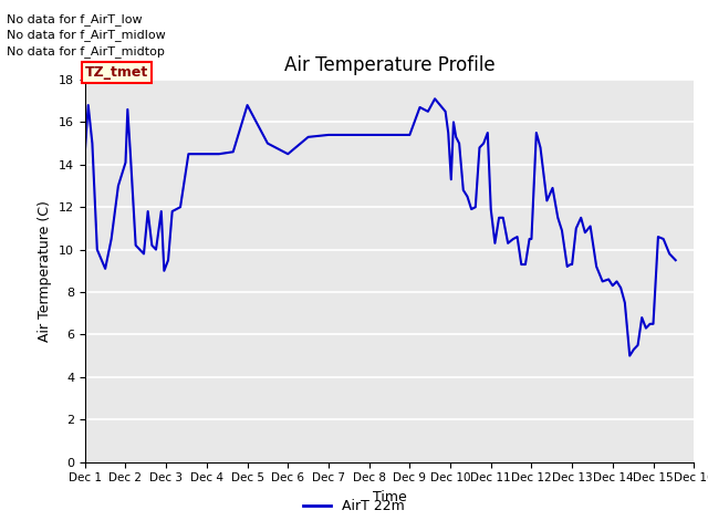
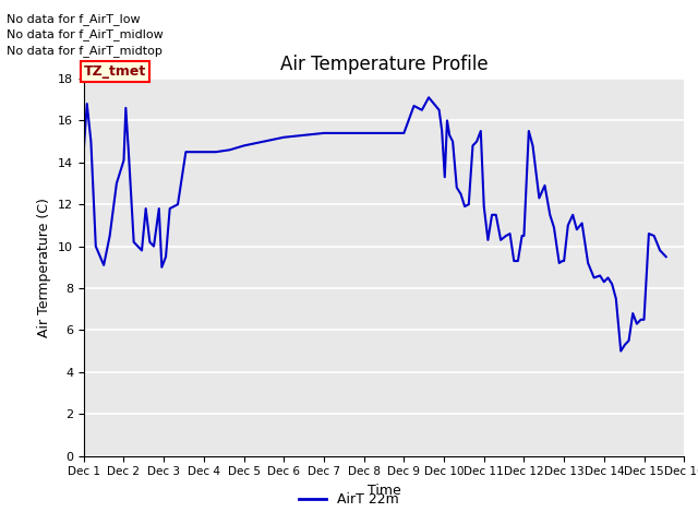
Dec 5: 16.8 -> 14.8
Dec 6: 14.5 -> 15.2
